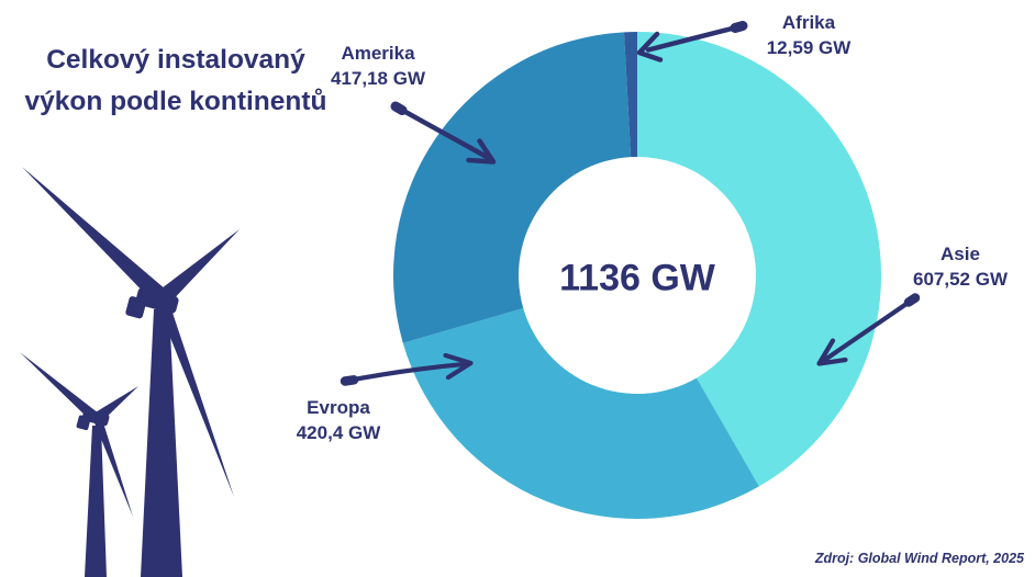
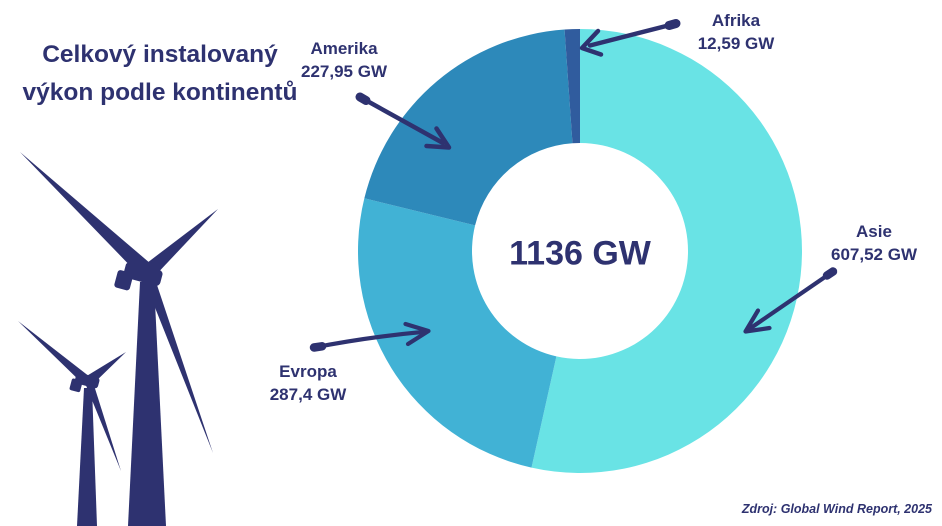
Evropa: 420,4 -> 287,4
Amerika: 417,18 -> 227,95
